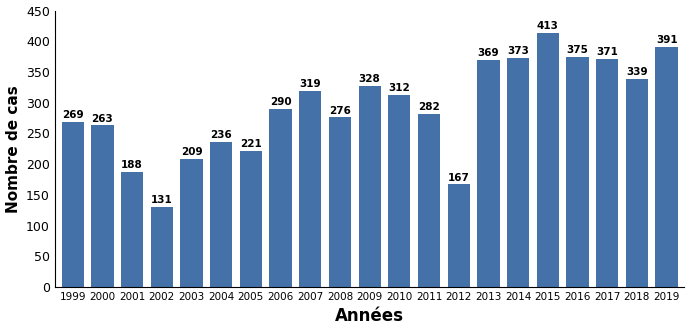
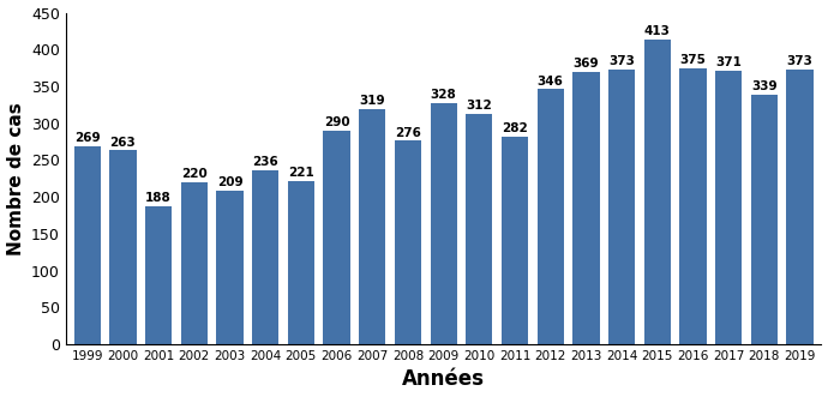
2002: 131 -> 220
2012: 167 -> 346
2019: 391 -> 373
